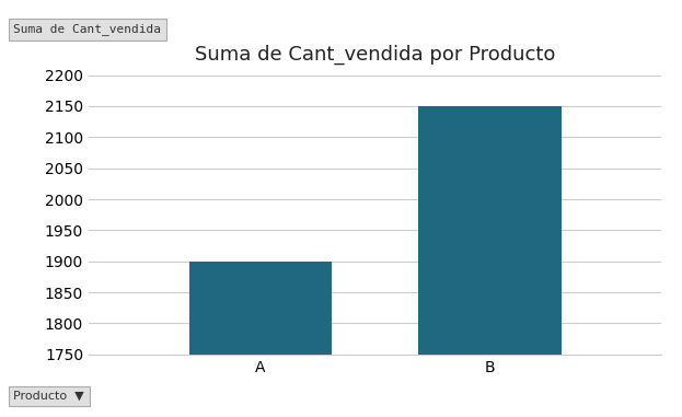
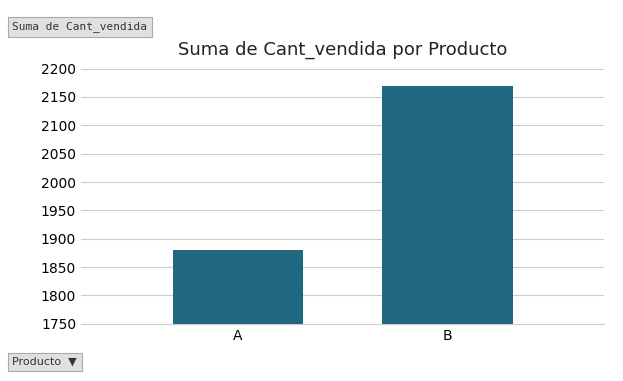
A: 1900 -> 1880
B: 2150 -> 2170
